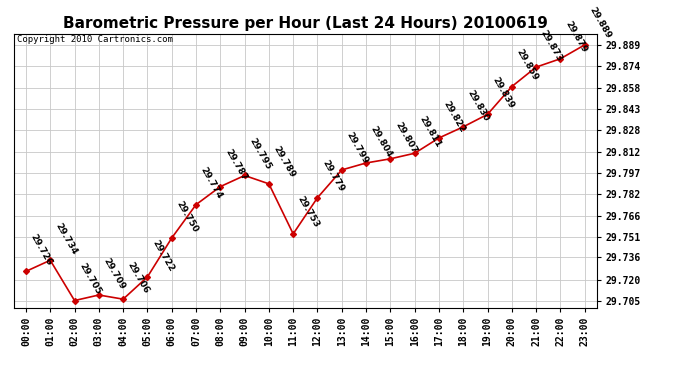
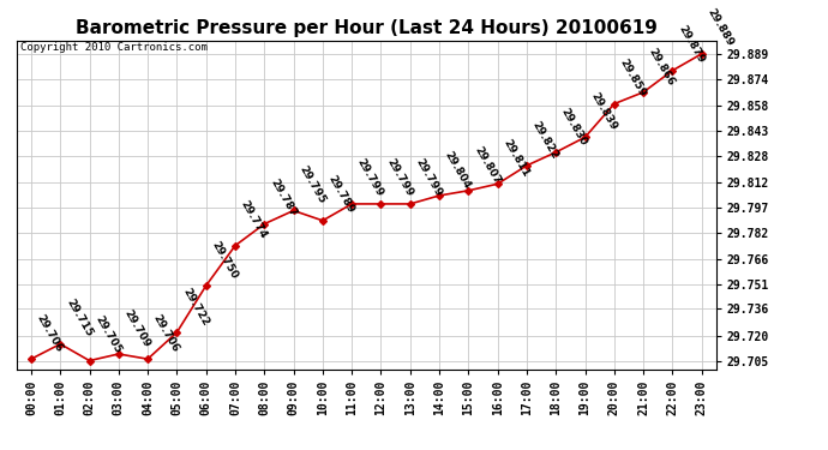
00:00: 29.726 -> 29.706
01:00: 29.734 -> 29.715
11:00: 29.753 -> 29.799
12:00: 29.779 -> 29.799
21:00: 29.873 -> 29.866
